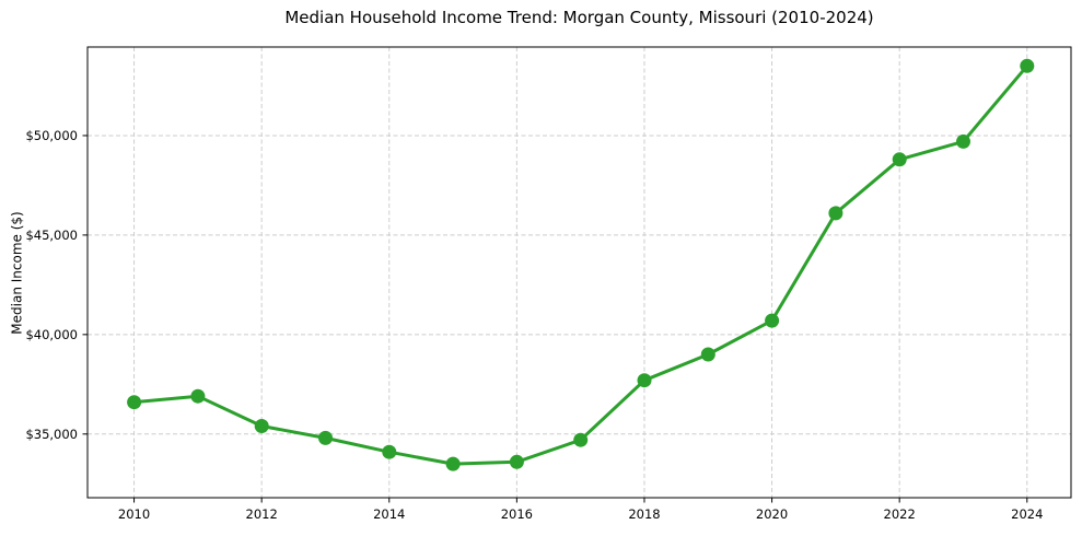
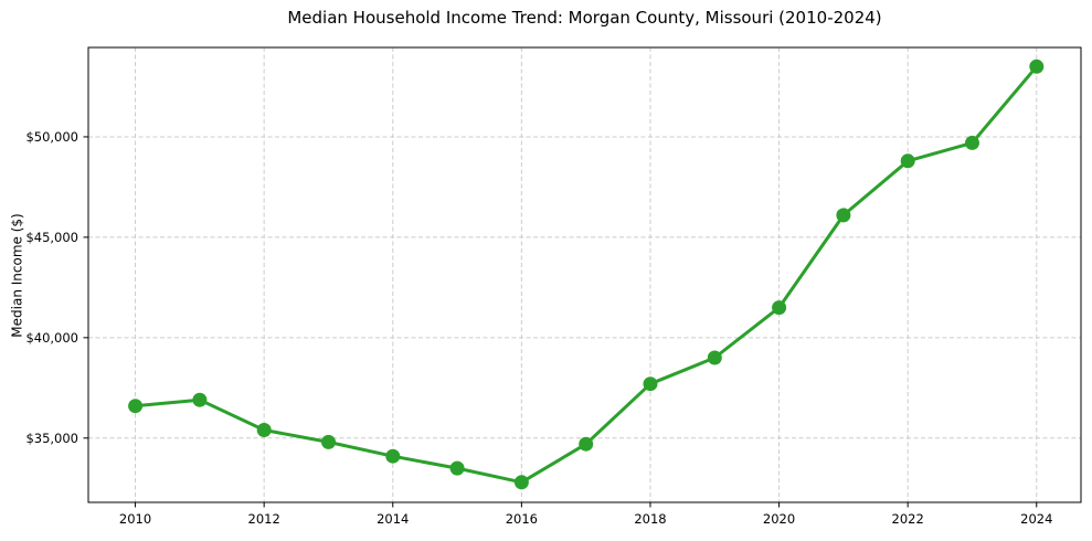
2016: $33600 -> $32800
2020: $40700 -> $41500
